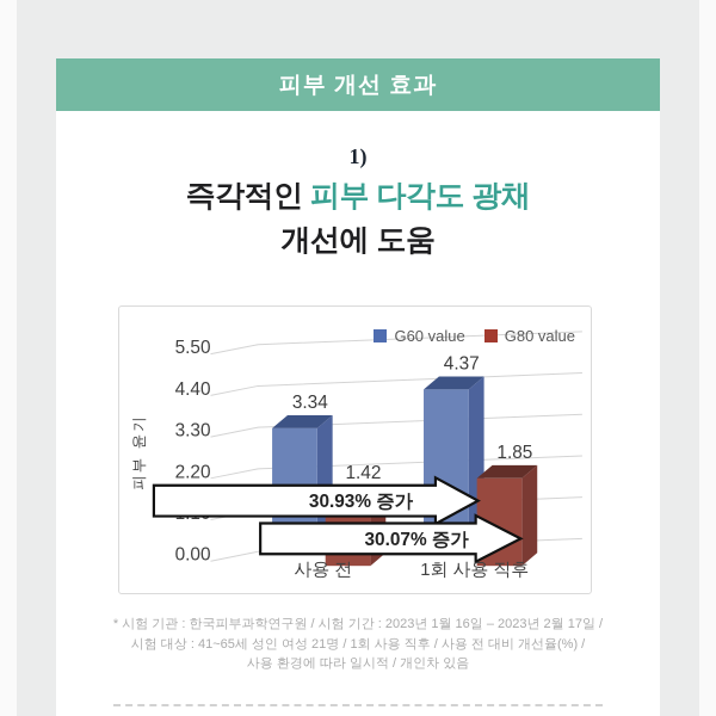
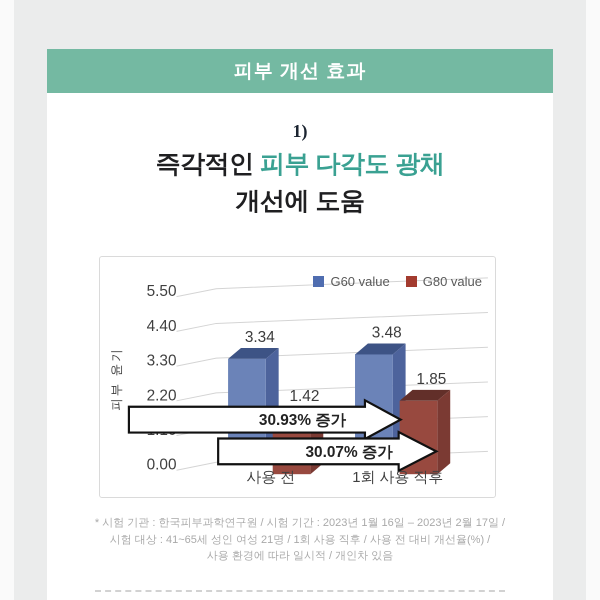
G60 value/1회 사용 직후: 4.37 -> 3.48
